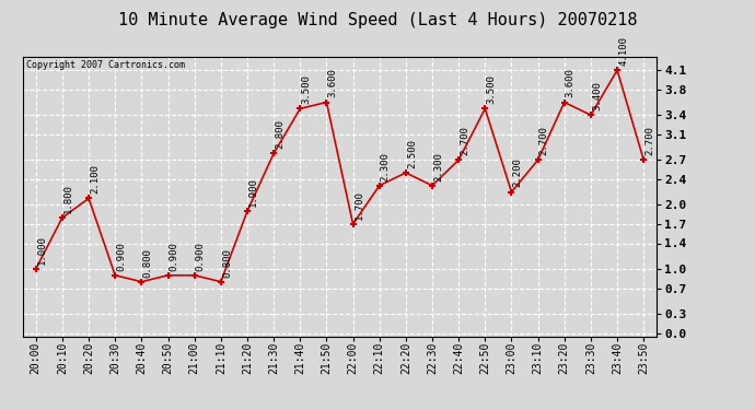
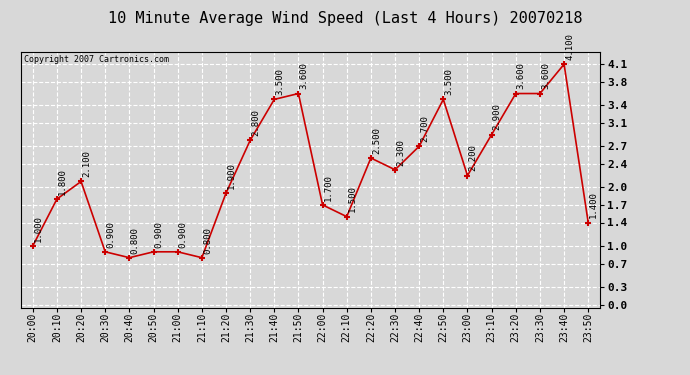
22:10: 2.300 -> 1.500
23:10: 2.700 -> 2.900
23:30: 3.400 -> 3.600
23:50: 2.700 -> 1.400
